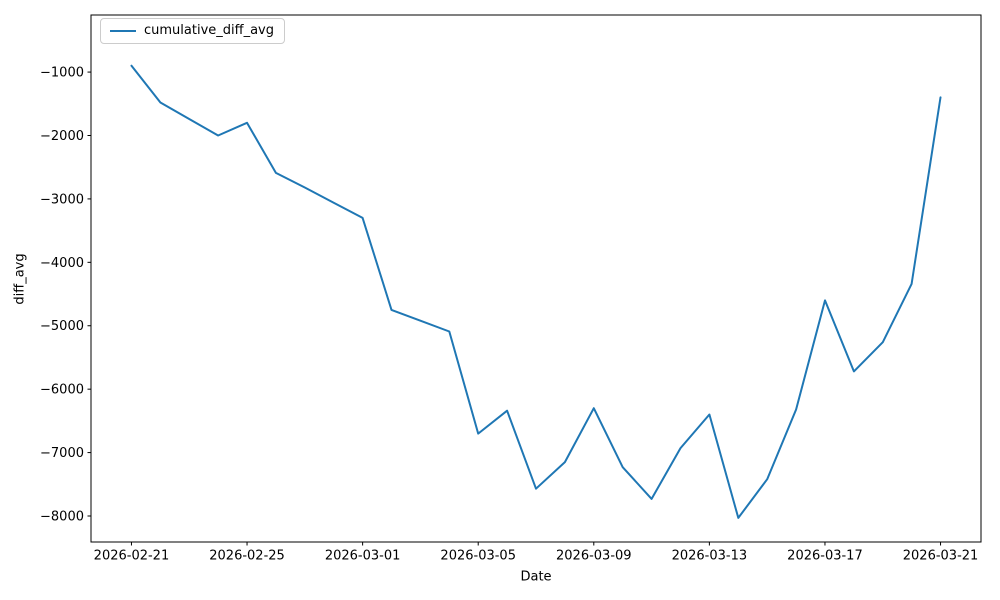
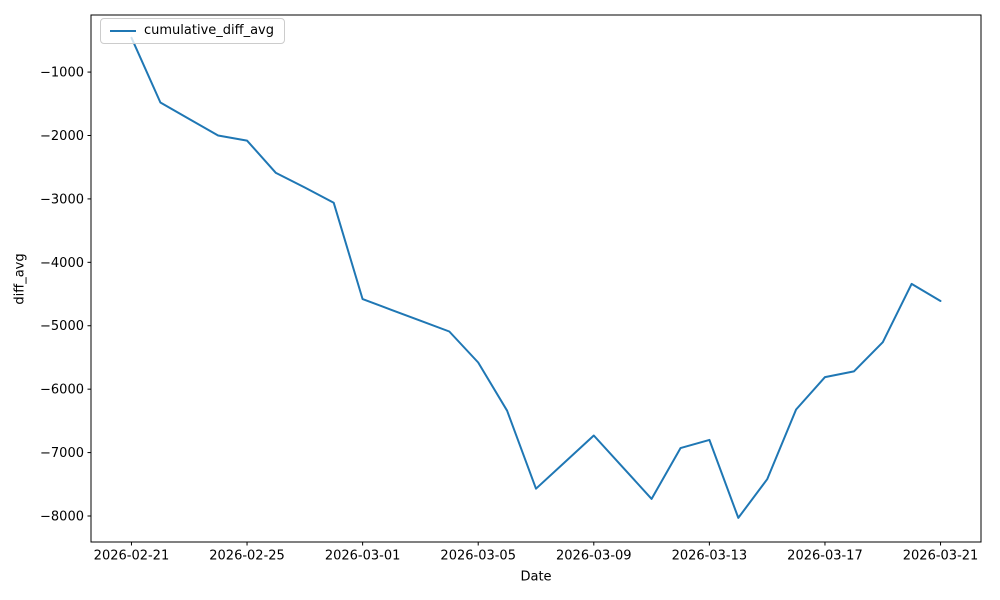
2026-02-21: -900 -> -500
2026-02-25: -1800 -> -2100
2026-03-01: -3300 -> -4600
2026-03-05: -6700 -> -5600
2026-03-09: -6300 -> -6700
2026-03-13: -6400 -> -6800
2026-03-17: -4600 -> -5800
2026-03-21: -1400 -> -4600
